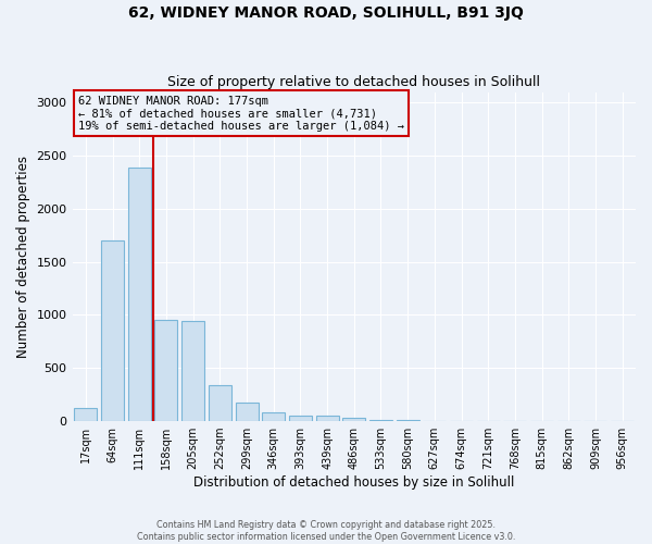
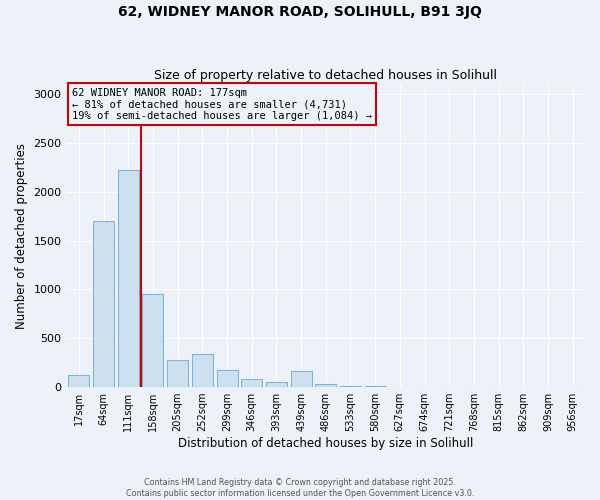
111sqm: 2390 -> 2220
205sqm: 940 -> 280
439sqm: 60 -> 160
